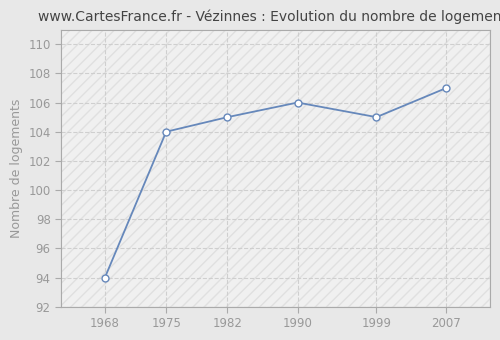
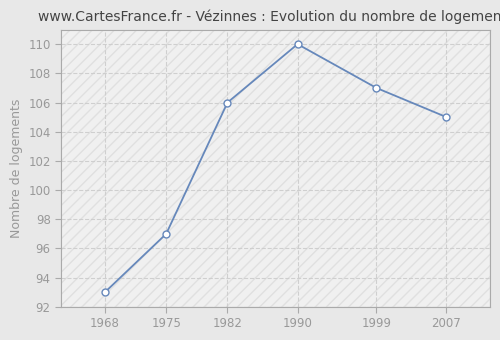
1968: 94 -> 93
1975: 104 -> 97
1982: 105 -> 106
1990: 106 -> 110
1999: 105 -> 107
2007: 107 -> 105
